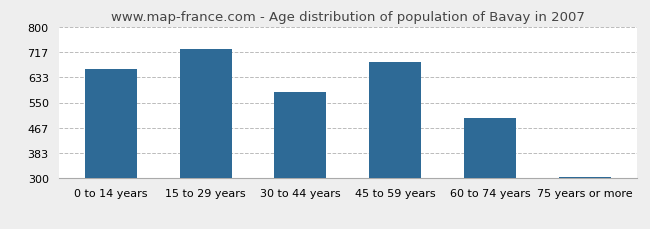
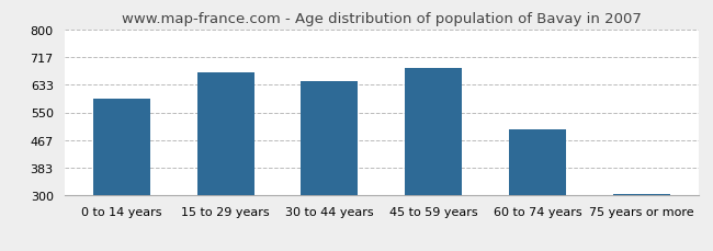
0 to 14 years: 660 -> 590
15 to 29 years: 725 -> 670
30 to 44 years: 585 -> 645
